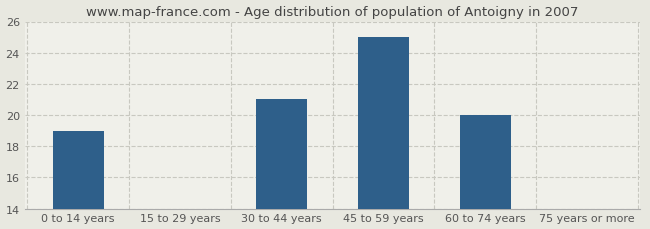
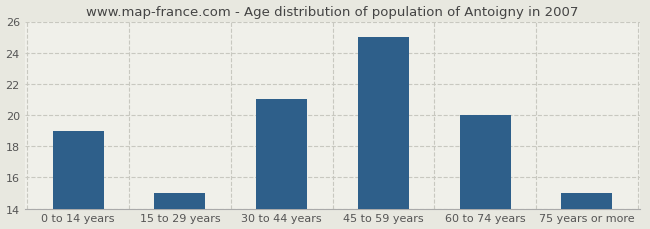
15 to 29 years: 14 -> 15
75 years or more: 14 -> 15
